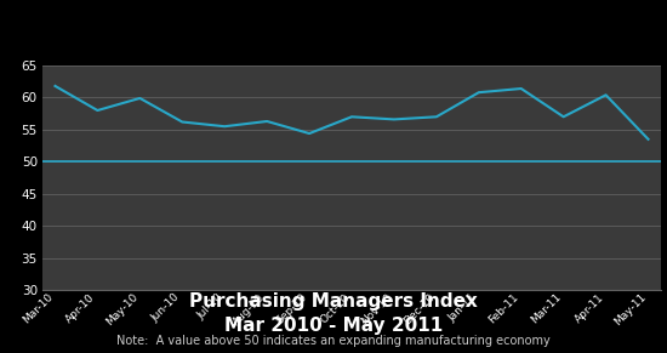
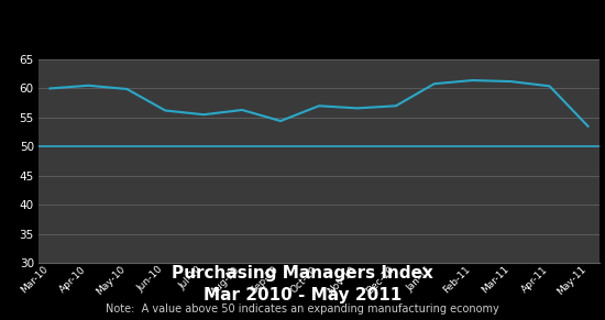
Mar-10: 61.8 -> 60.0
Apr-10: 58.0 -> 60.5
Mar-11: 57.0 -> 61.2
